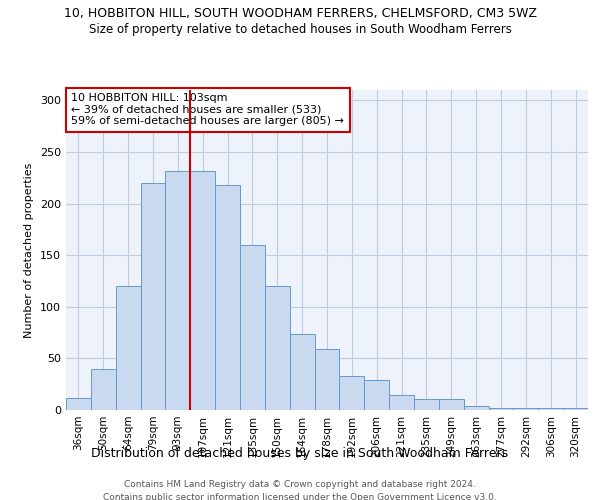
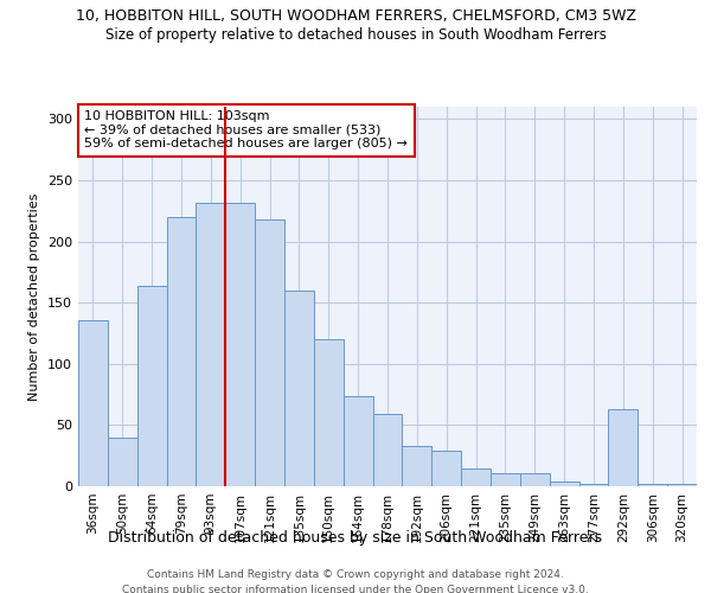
36sqm: 12 -> 136
64sqm: 120 -> 164
292sqm: 2 -> 63
